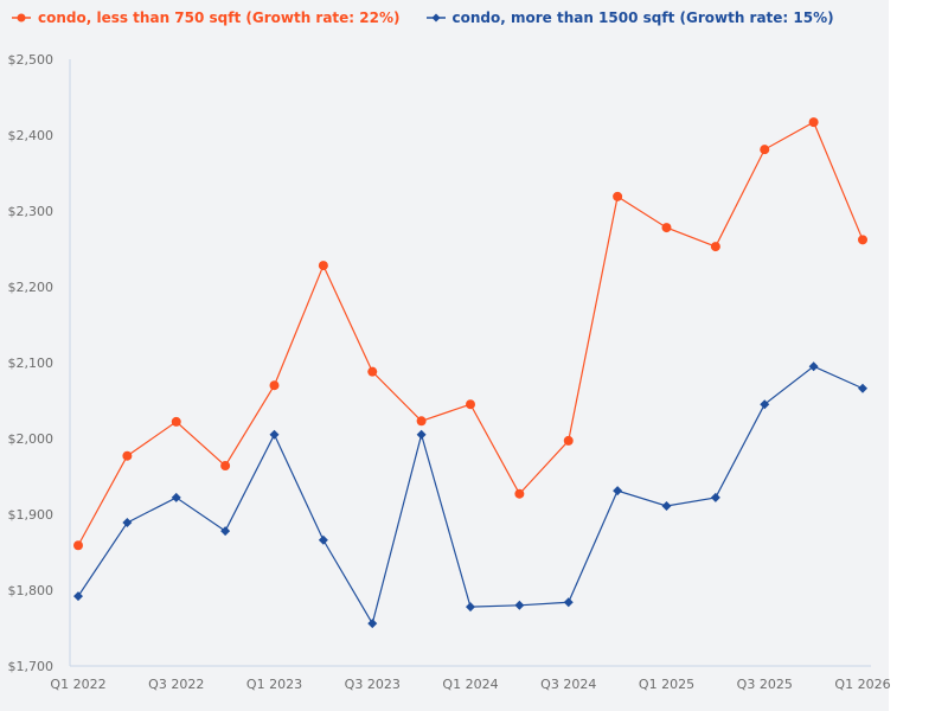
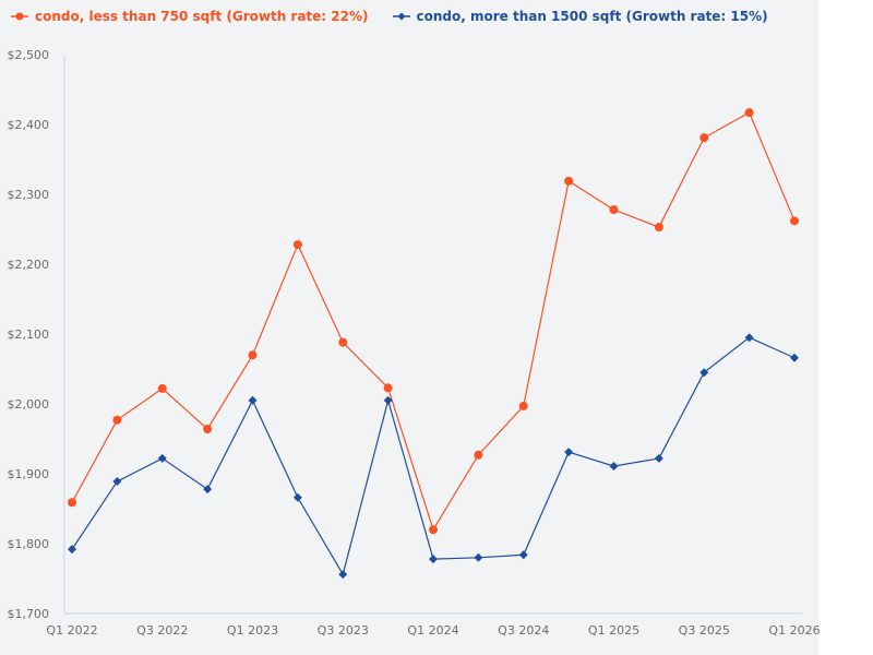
condo, less than 750 sqft (Growth rate: 22%)/Q1 2024: $2040 -> $1820
